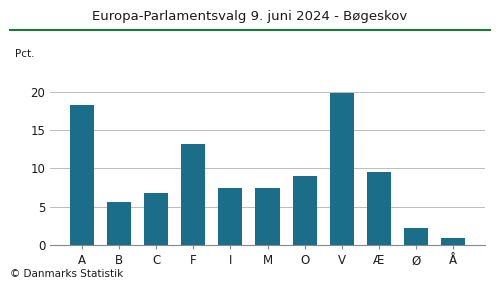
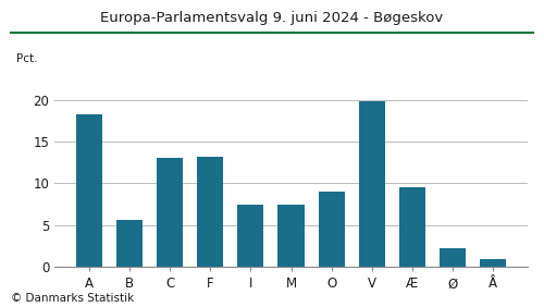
C: 6.8 -> 13.0
